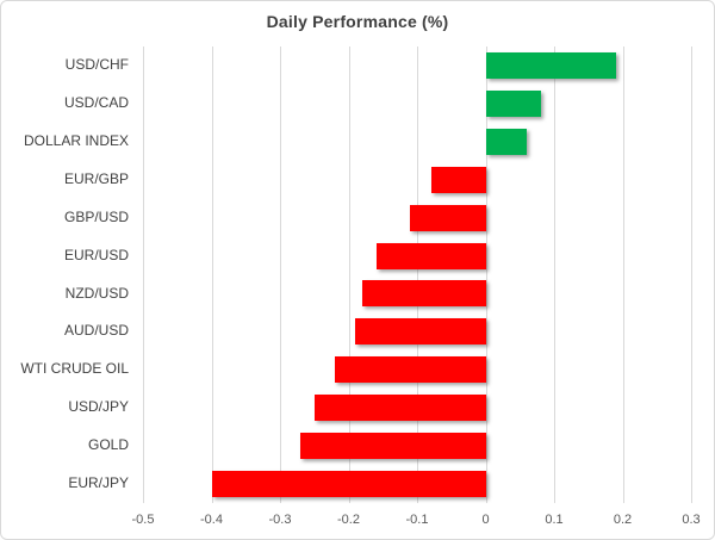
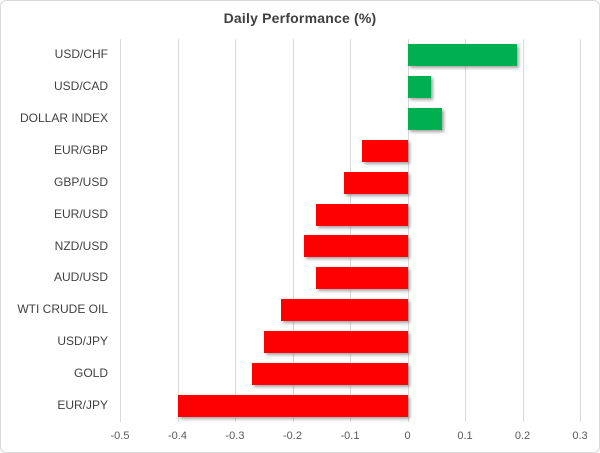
USD/CAD: 0.08 -> 0.04
AUD/USD: -0.19 -> -0.16
